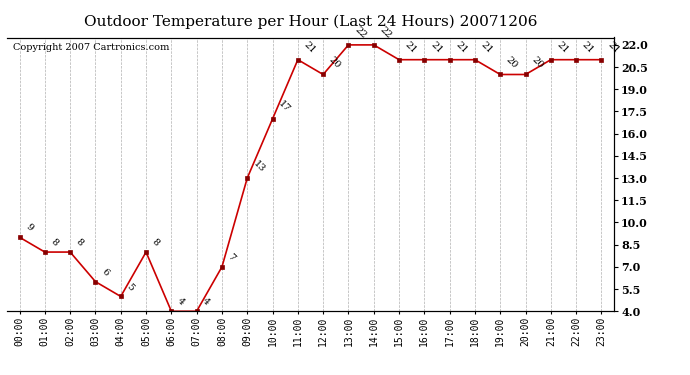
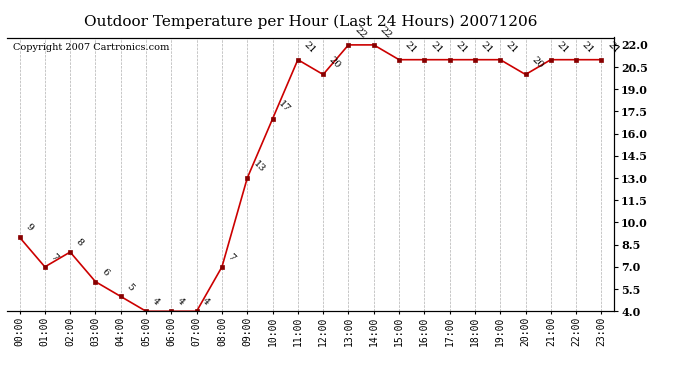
01:00: 8 -> 7
05:00: 8 -> 4
19:00: 20 -> 21
